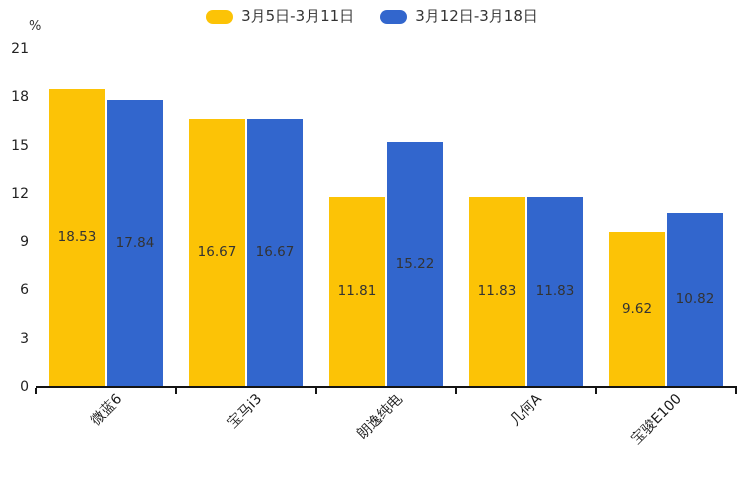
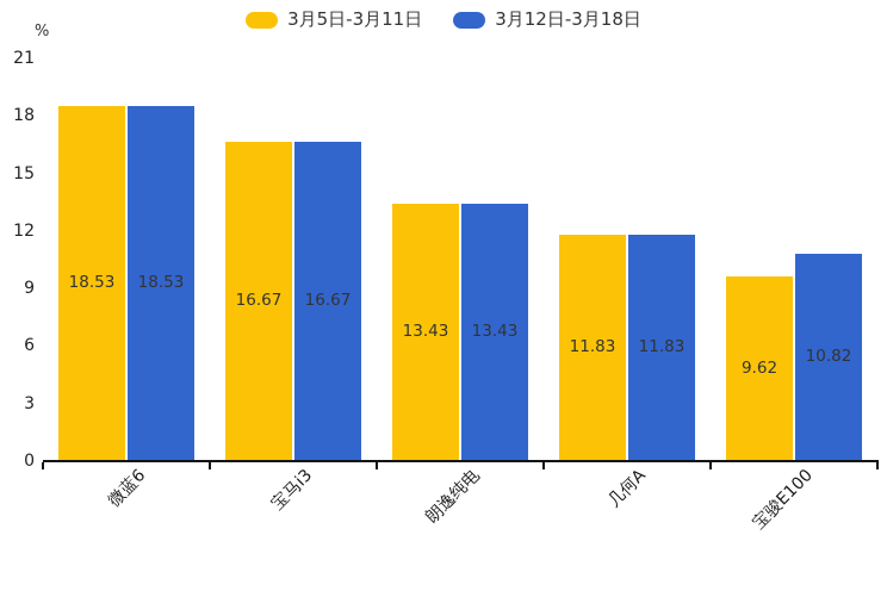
3月12日-3月18日/微蓝6: 17.84 -> 18.53
3月5日-3月11日/朗逸纯电: 11.81 -> 13.43
3月12日-3月18日/朗逸纯电: 15.22 -> 13.43
